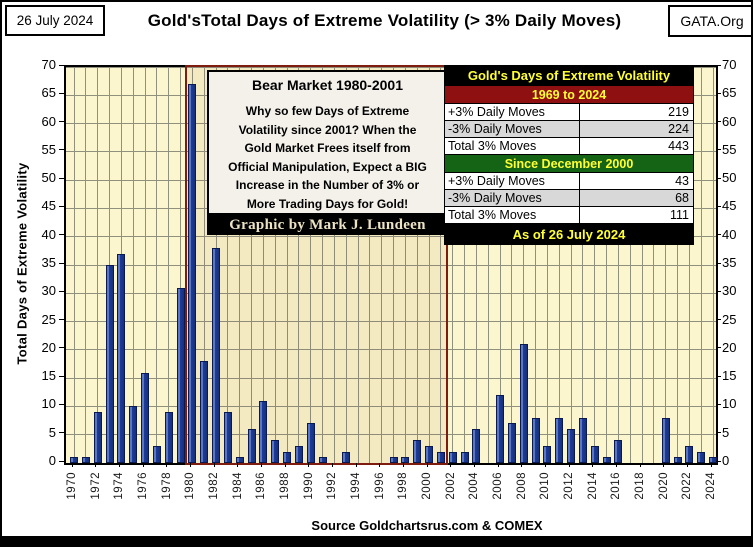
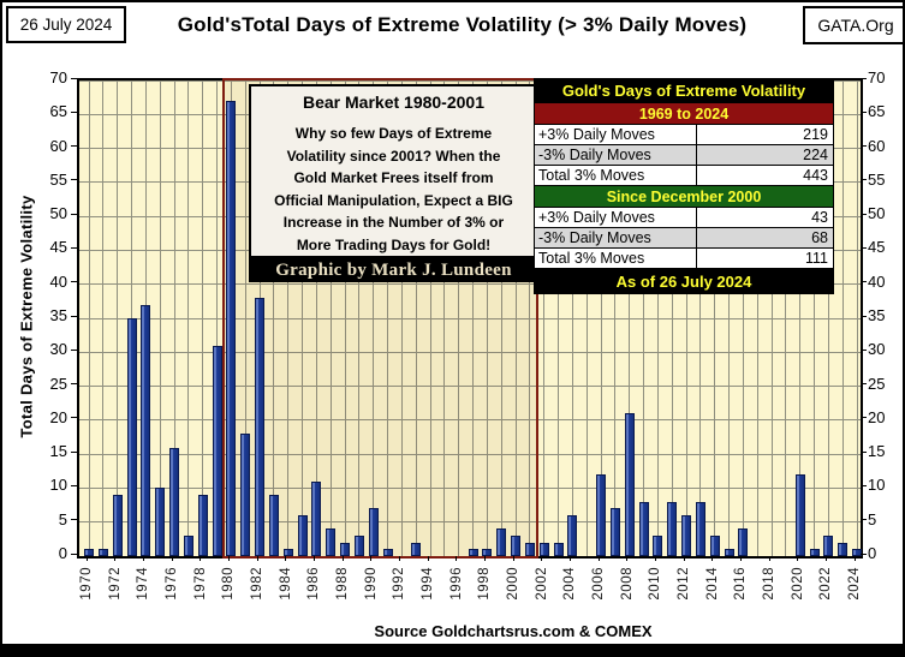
2020: 8 -> 12
